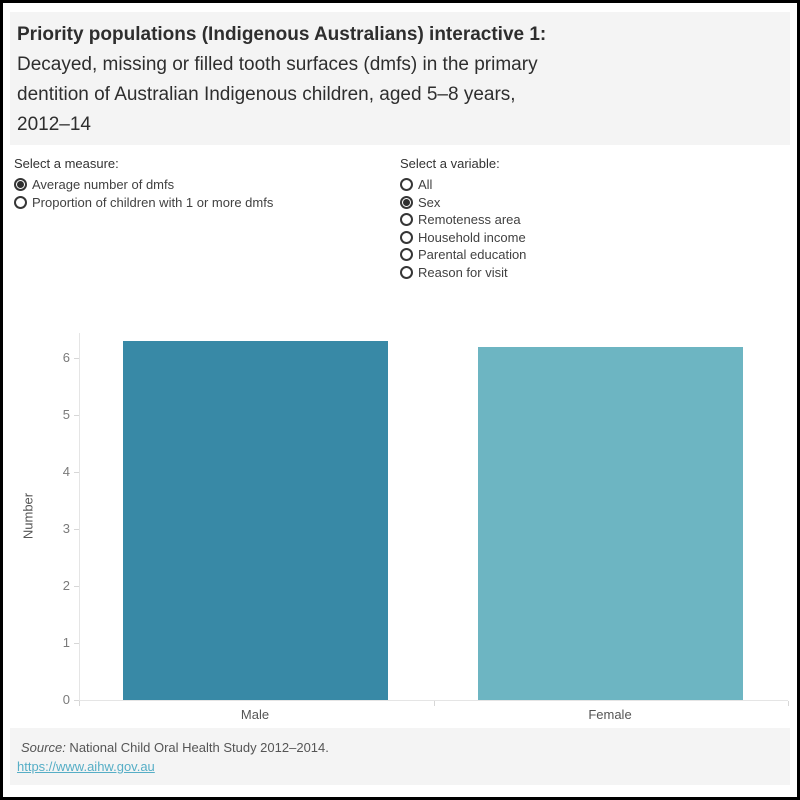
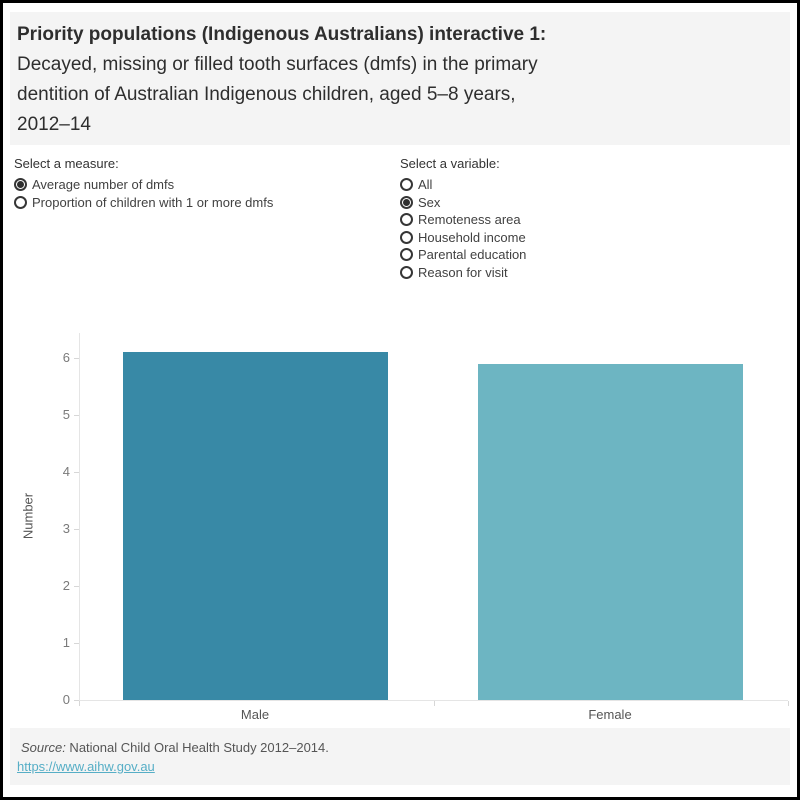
Male: 6.3 -> 6.1
Female: 6.2 -> 5.9
